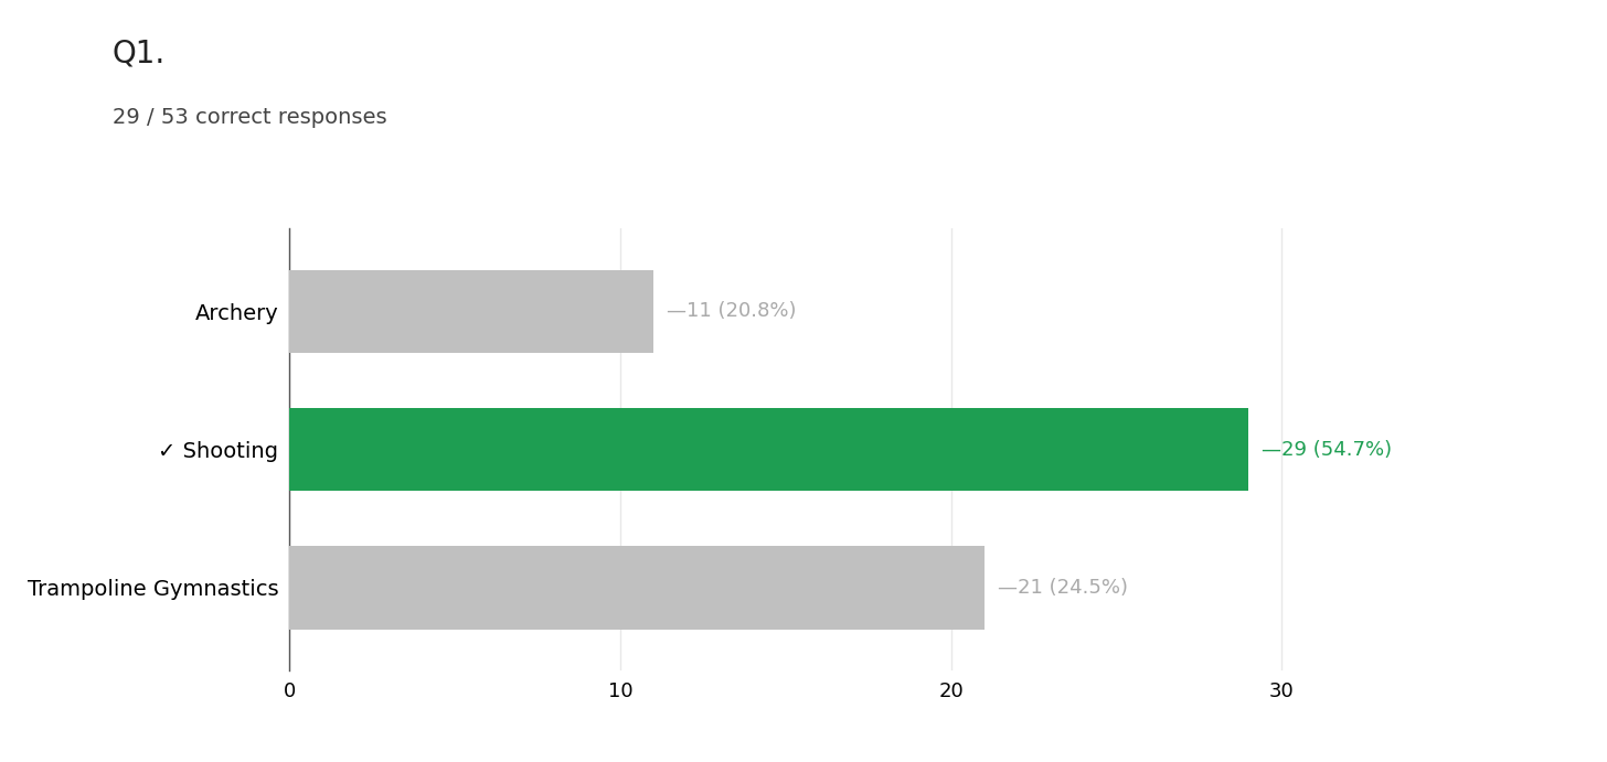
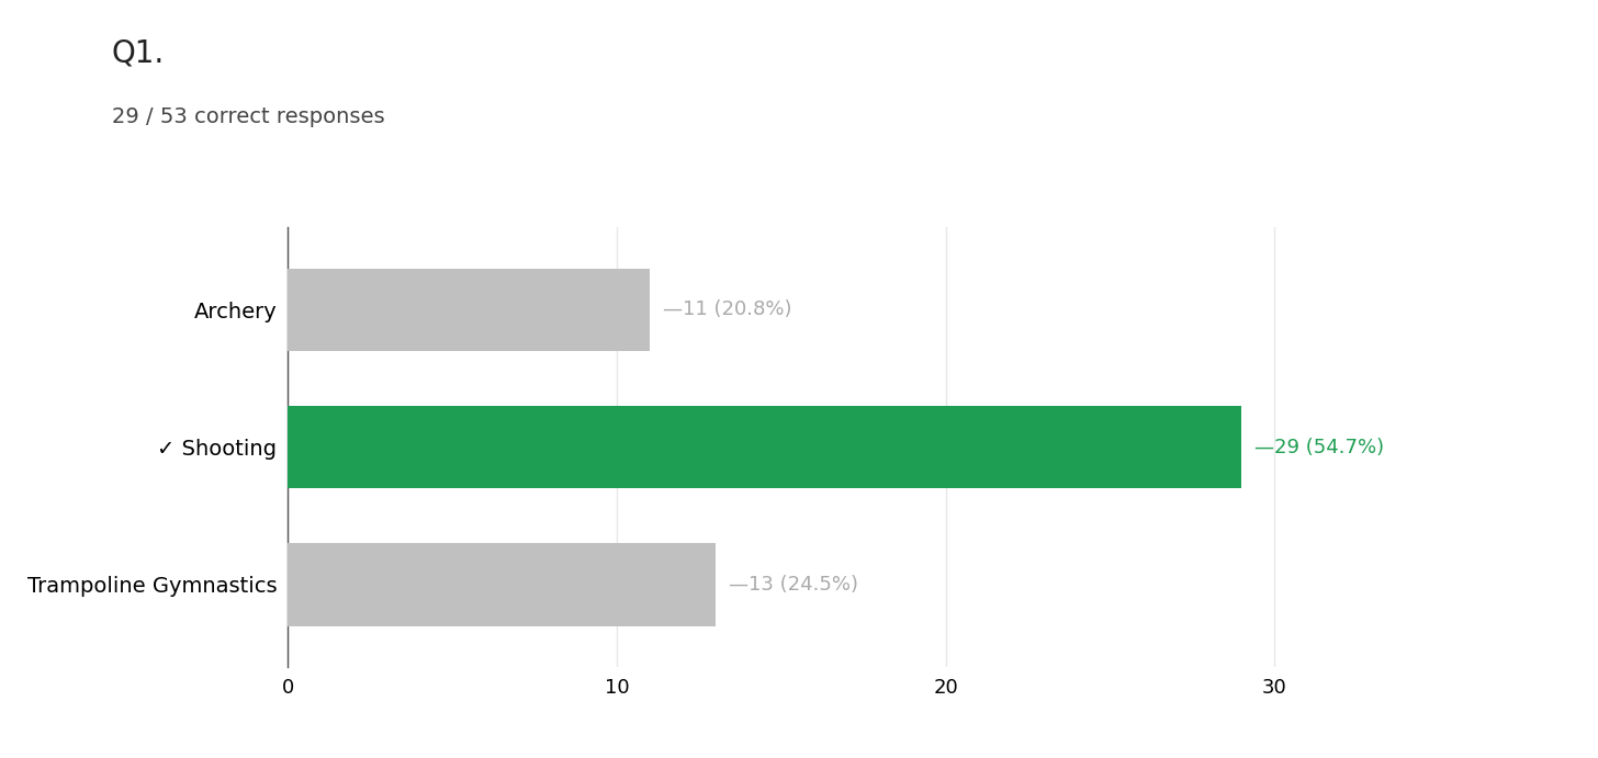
Trampoline Gymnastics: —21 -> —13
